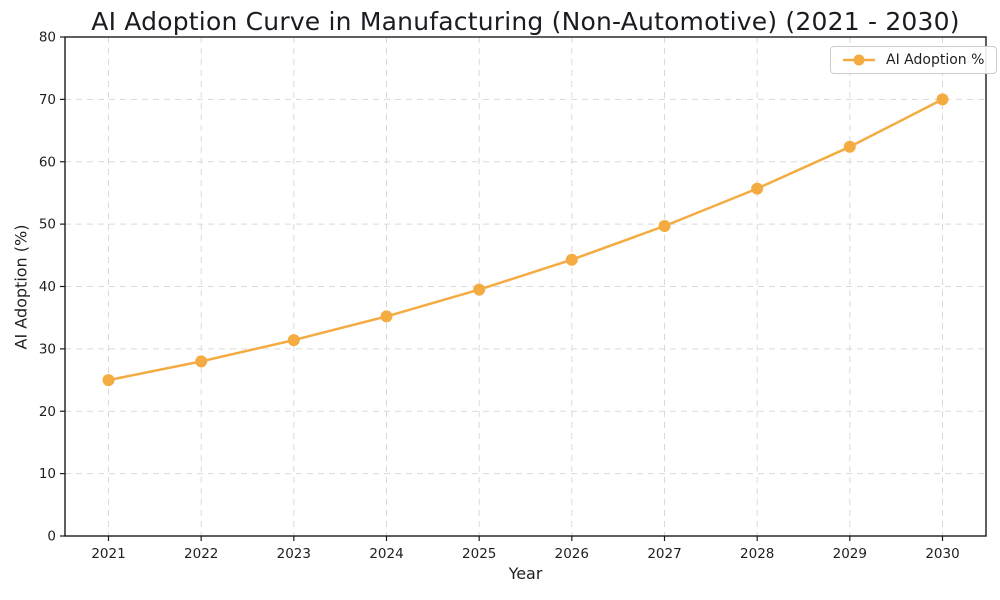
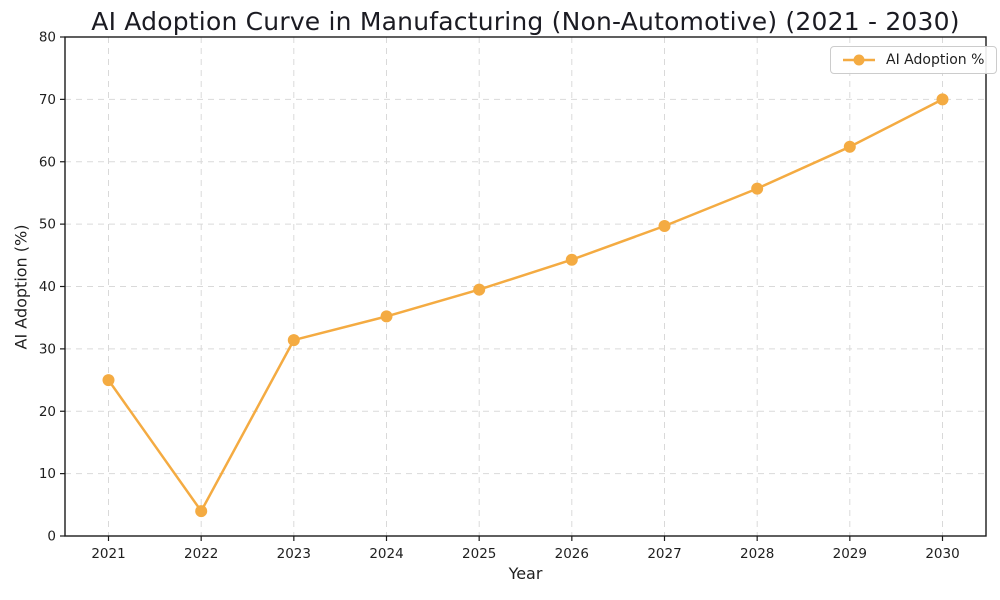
2022: 28 -> 4
